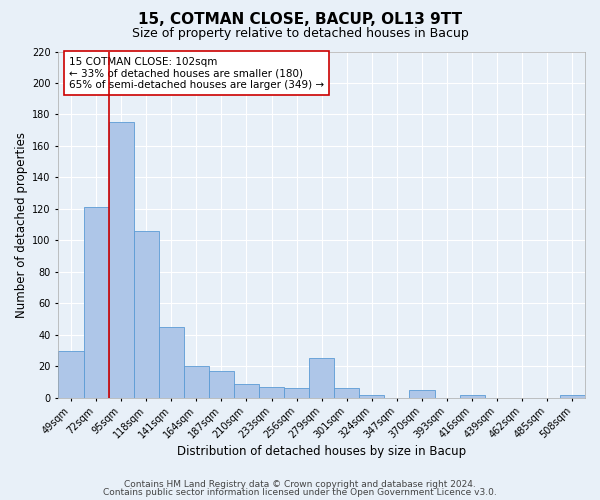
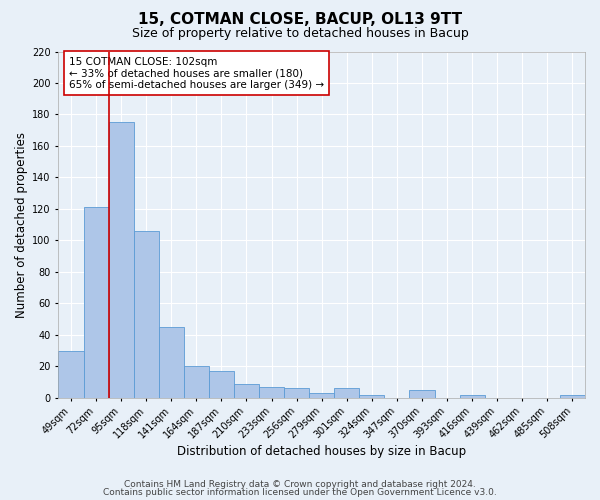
279sqm: 25 -> 3
